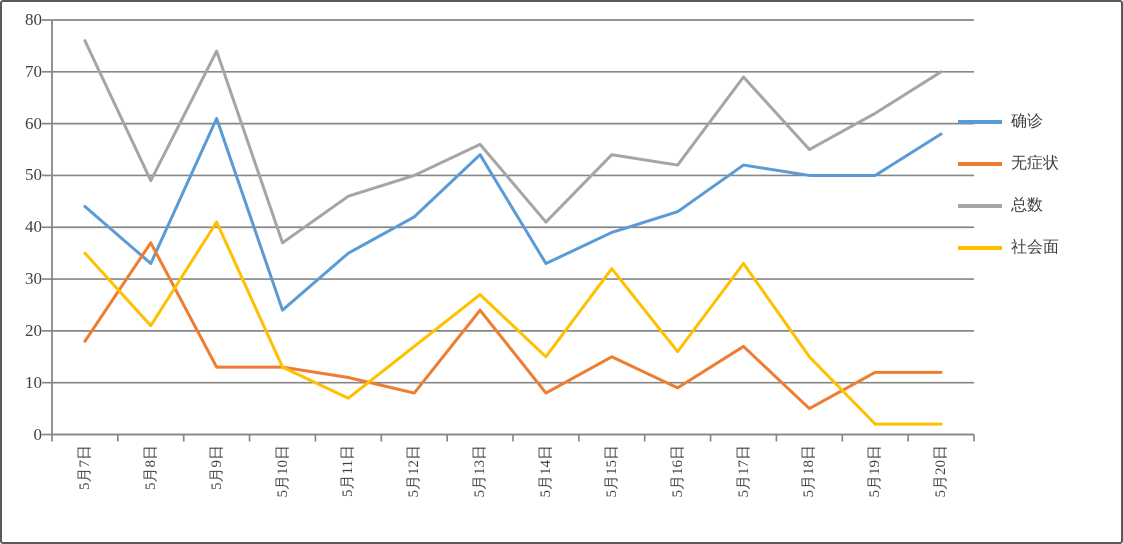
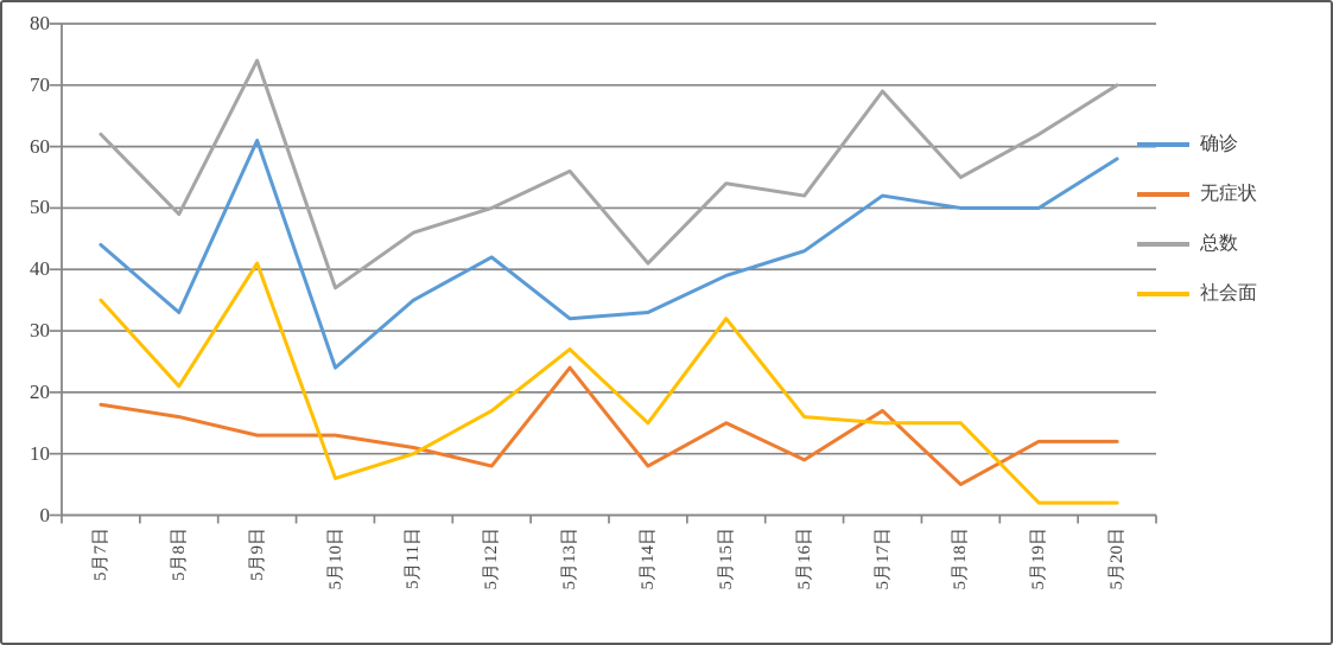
总数/5月7日: 76 -> 62
无症状/5月8日: 37 -> 16
社会面/5月10日: 13 -> 6
社会面/5月11日: 7 -> 10
确诊/5月13日: 54 -> 32
社会面/5月17日: 33 -> 15
